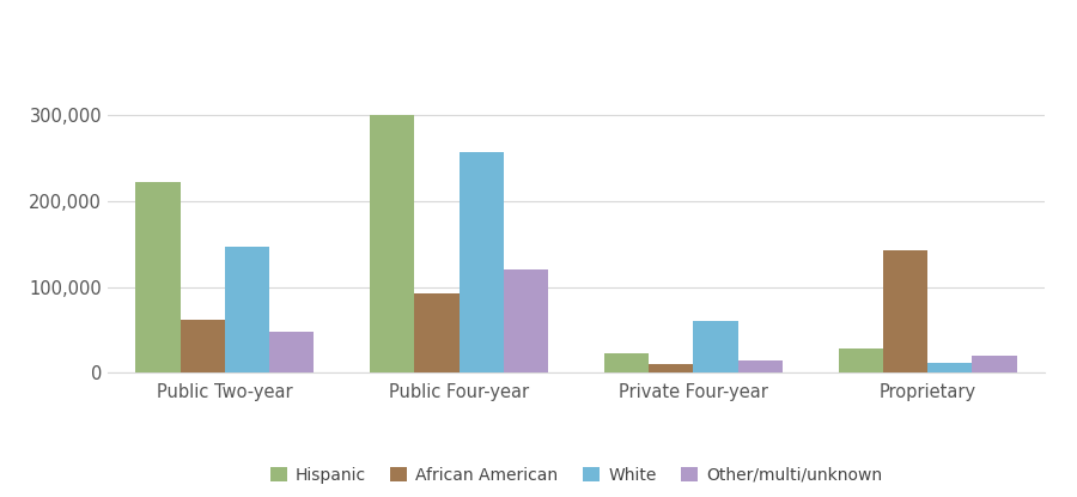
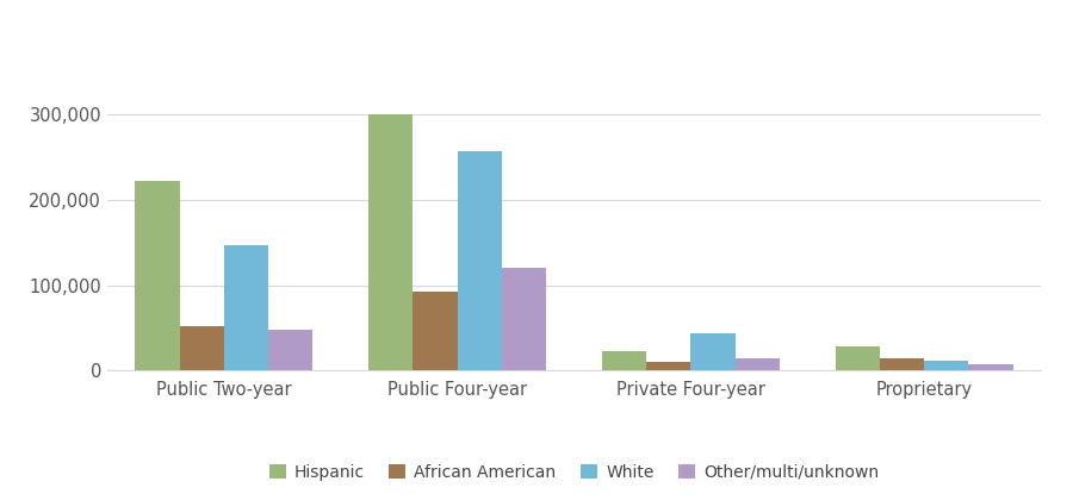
African American/Public Two-year: 62,000 -> 52,000
White/Private Four-year: 60,000 -> 43,000
African American/Proprietary: 142,000 -> 14,000
Other/multi/unknown/Proprietary: 20,000 -> 8,000
